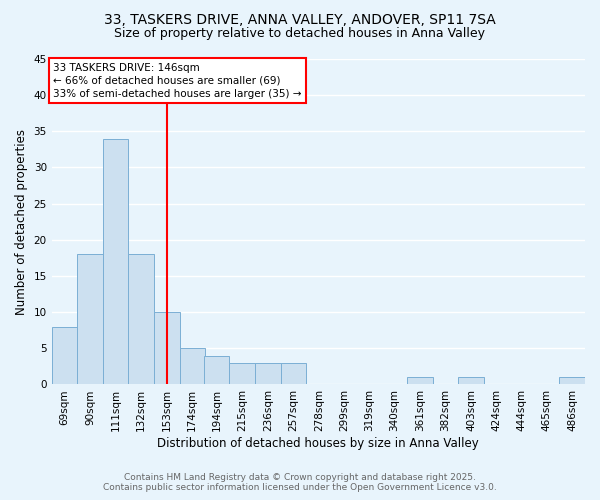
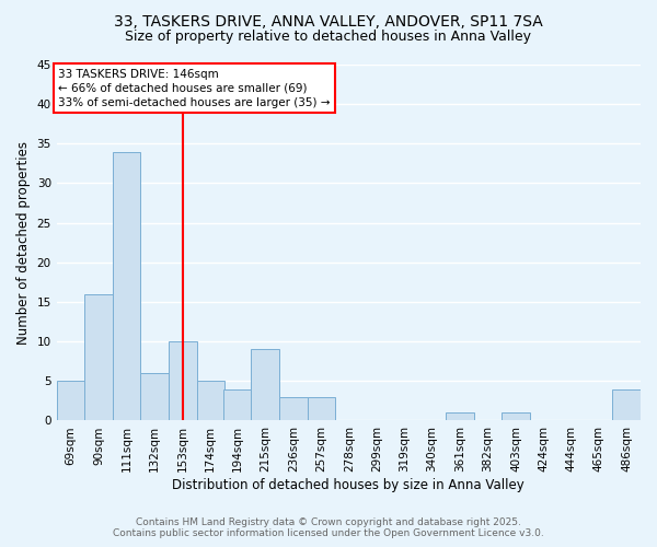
69sqm: 8 -> 5
90sqm: 18 -> 16
132sqm: 18 -> 6
215sqm: 3 -> 9
486sqm: 1 -> 4
